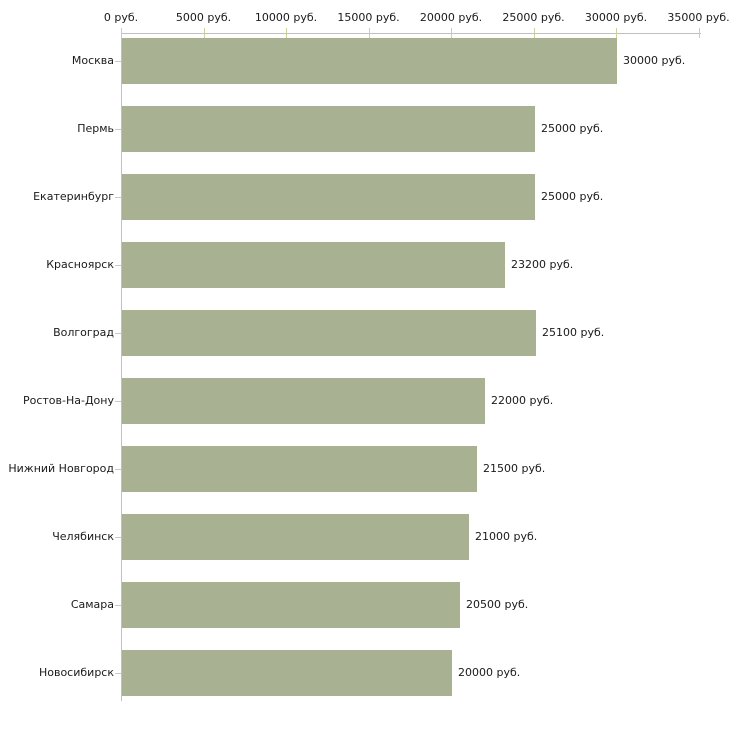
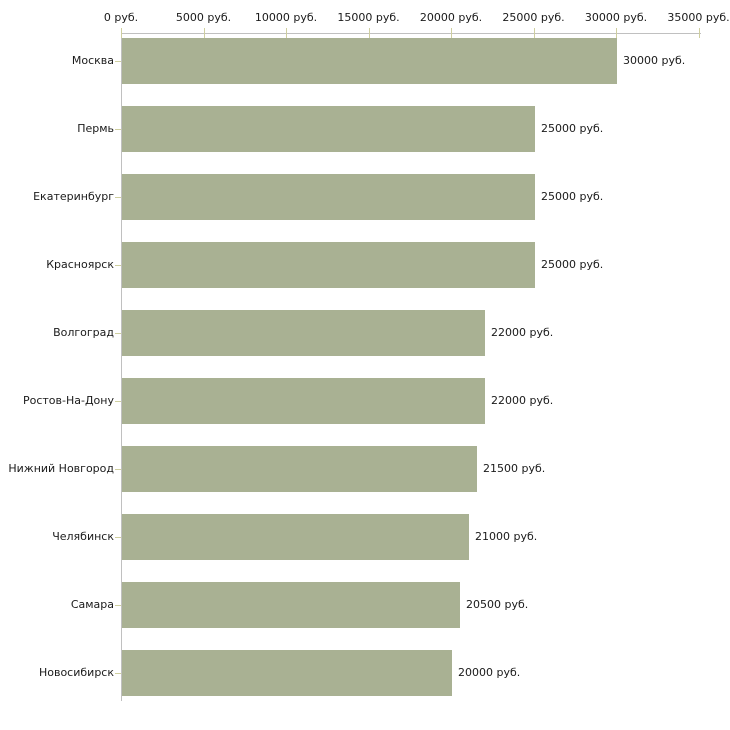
Красноярск: 23200 -> 25000
Волгоград: 25100 -> 22000
